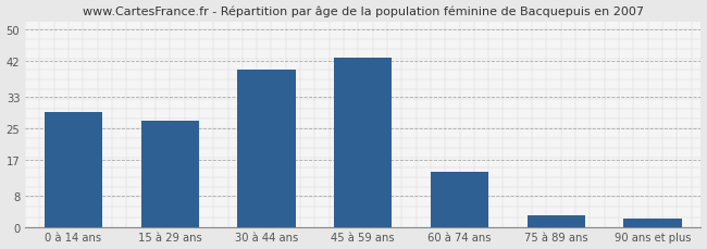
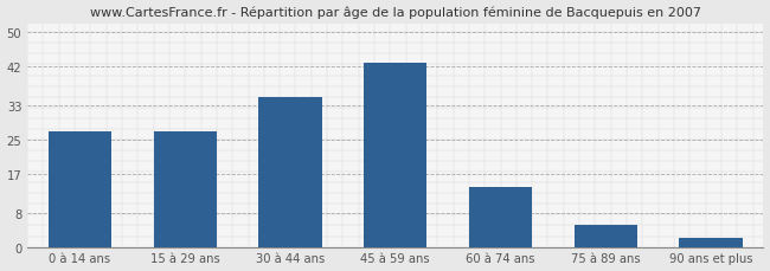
0 à 14 ans: 29 -> 27
30 à 44 ans: 40 -> 35
75 à 89 ans: 3 -> 5
